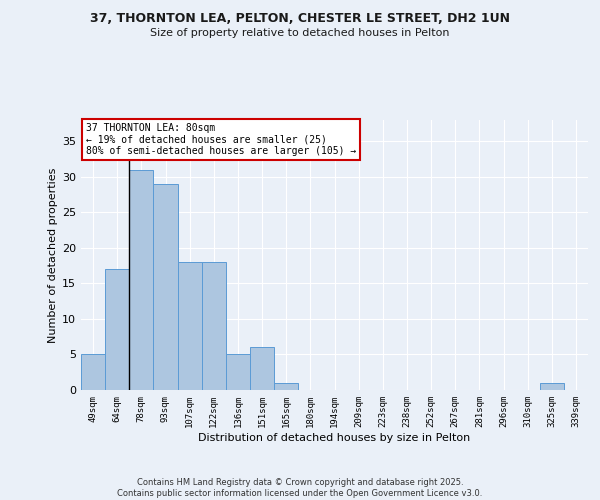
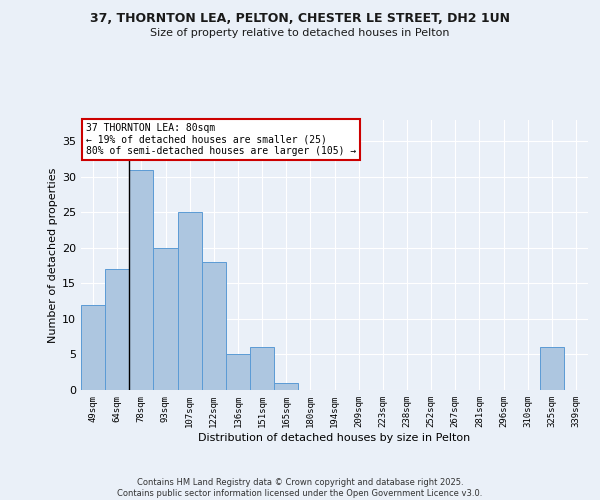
49sqm: 5 -> 12
93sqm: 29 -> 20
107sqm: 18 -> 25
325sqm: 1 -> 6
